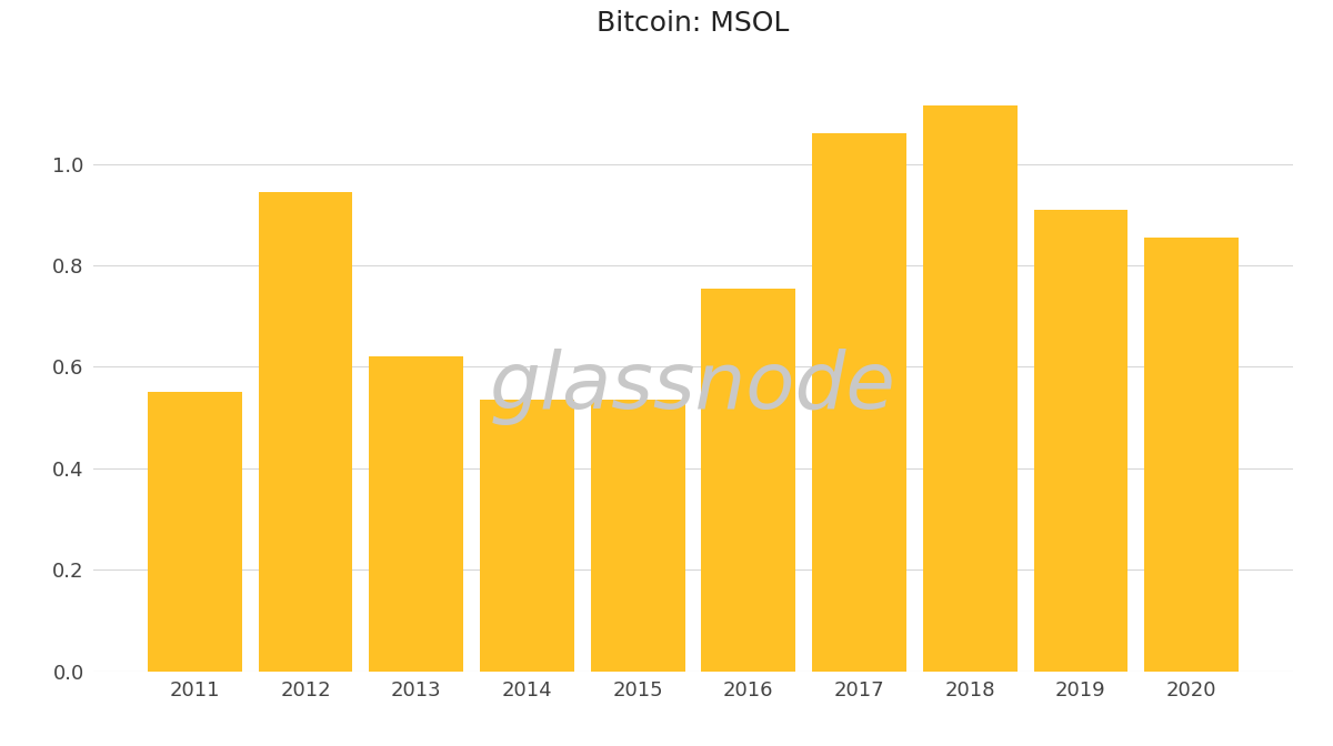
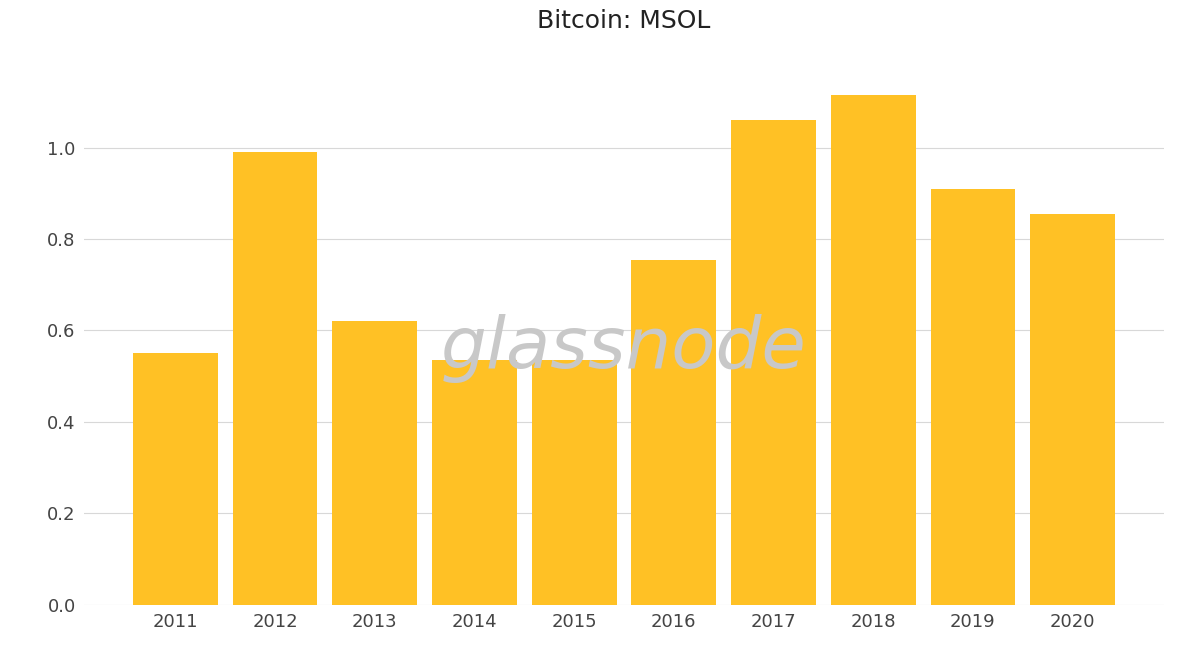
2012: 0.945 -> 0.990
